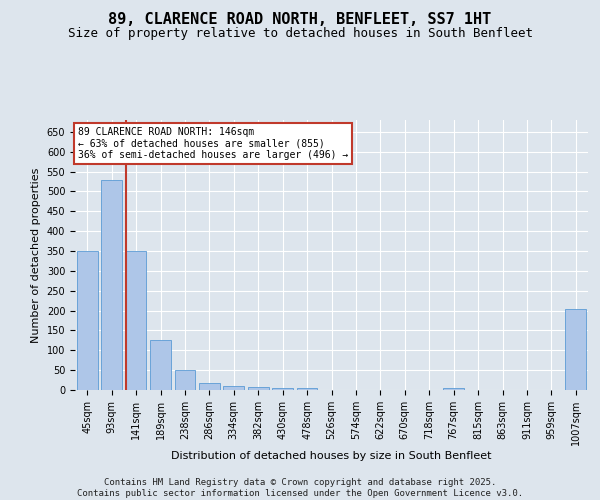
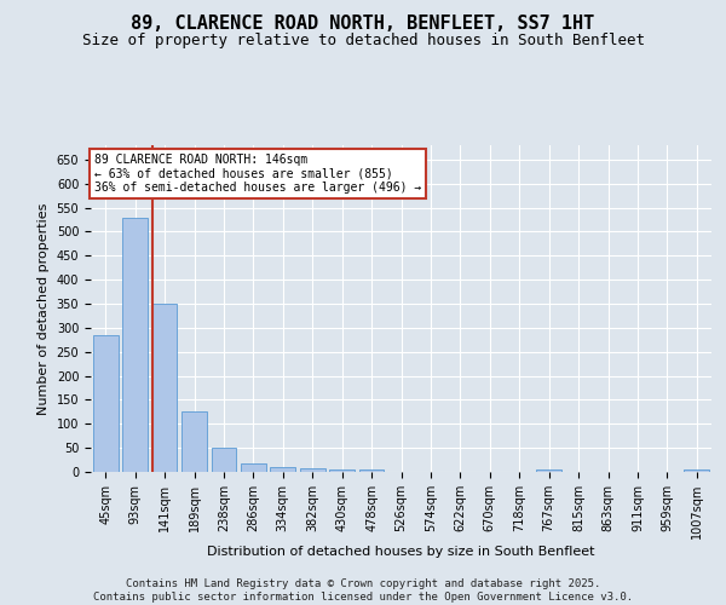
45sqm: 350 -> 285
1007sqm: 205 -> 5
